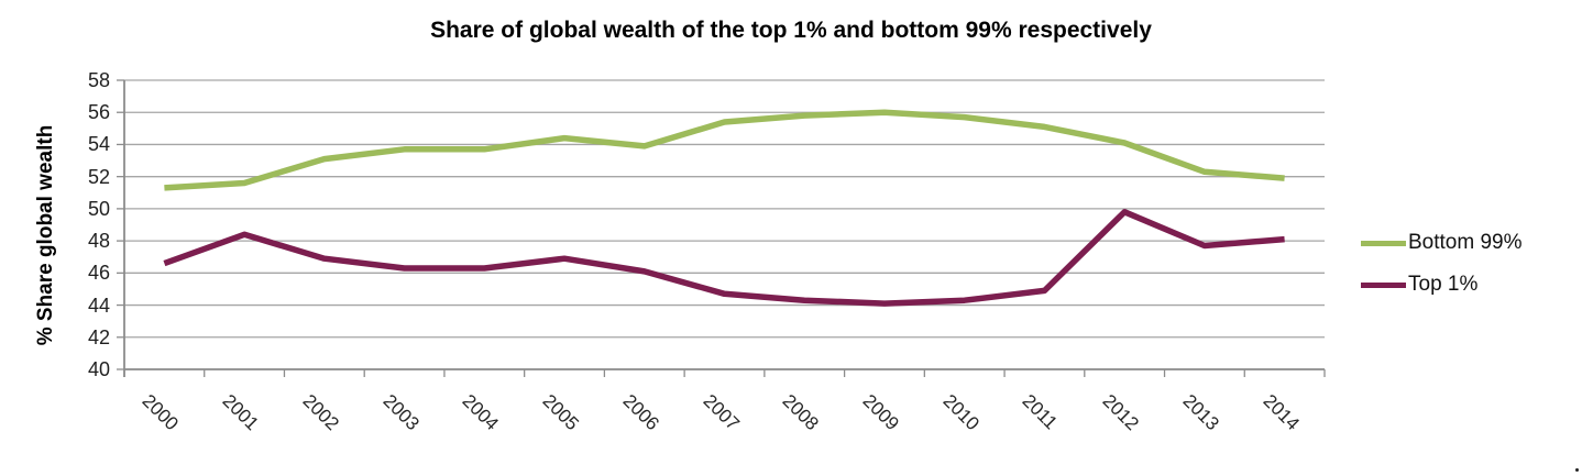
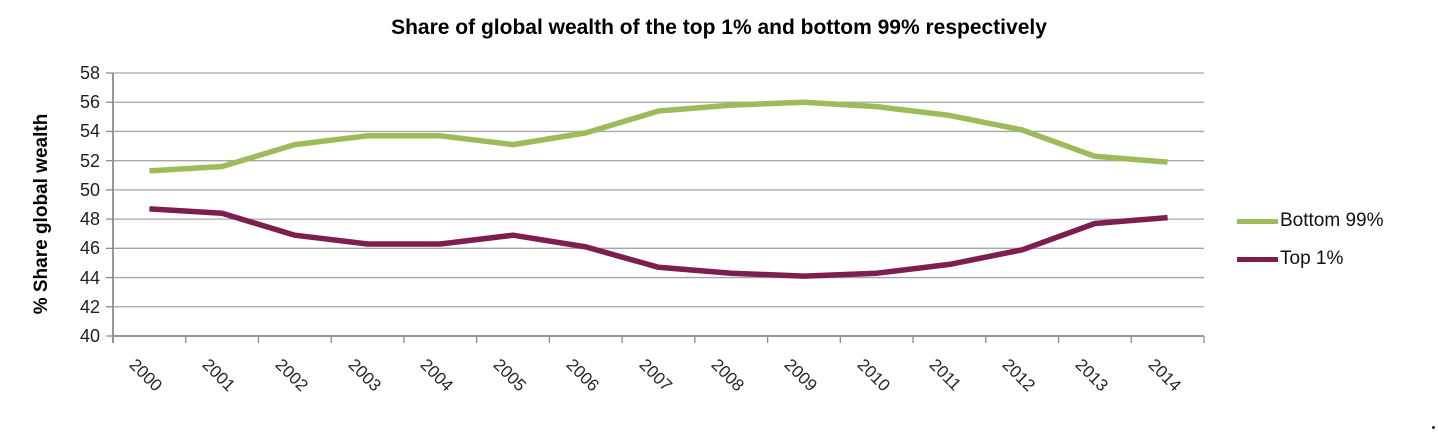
Top 1%/2000: 46.6 -> 48.7
Bottom 99%/2005: 54.4 -> 53.1
Top 1%/2012: 49.8 -> 45.9
